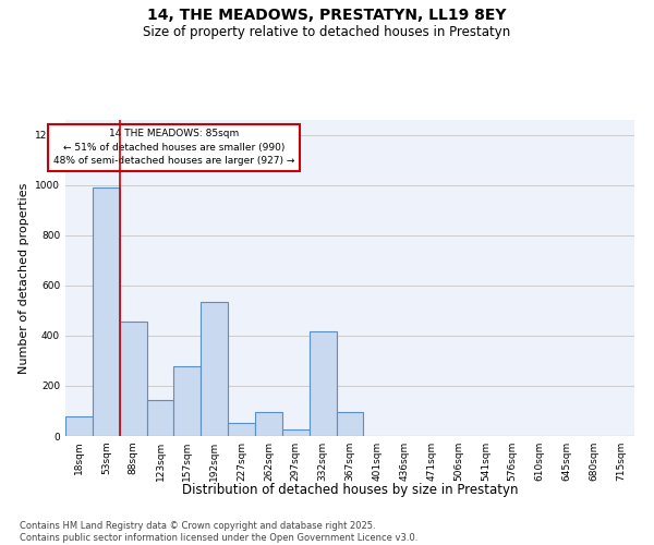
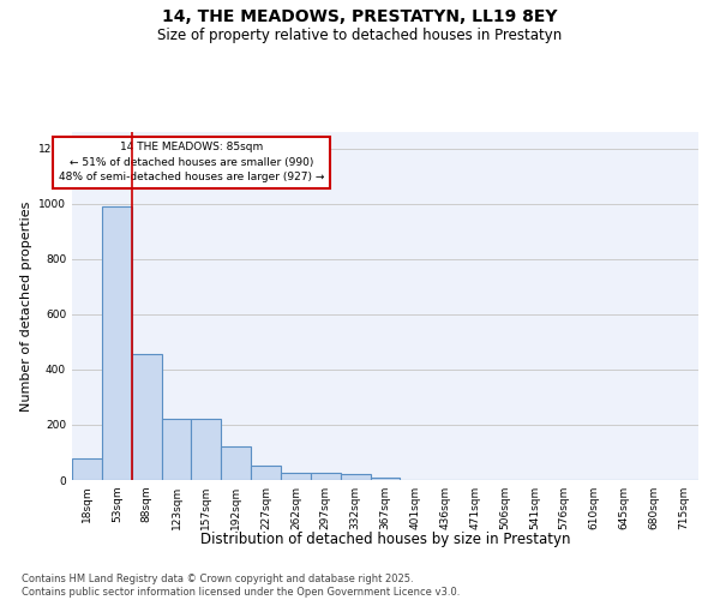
123sqm: 145 -> 220
157sqm: 280 -> 220
192sqm: 535 -> 120
262sqm: 95 -> 25
332sqm: 415 -> 20
367sqm: 95 -> 10
